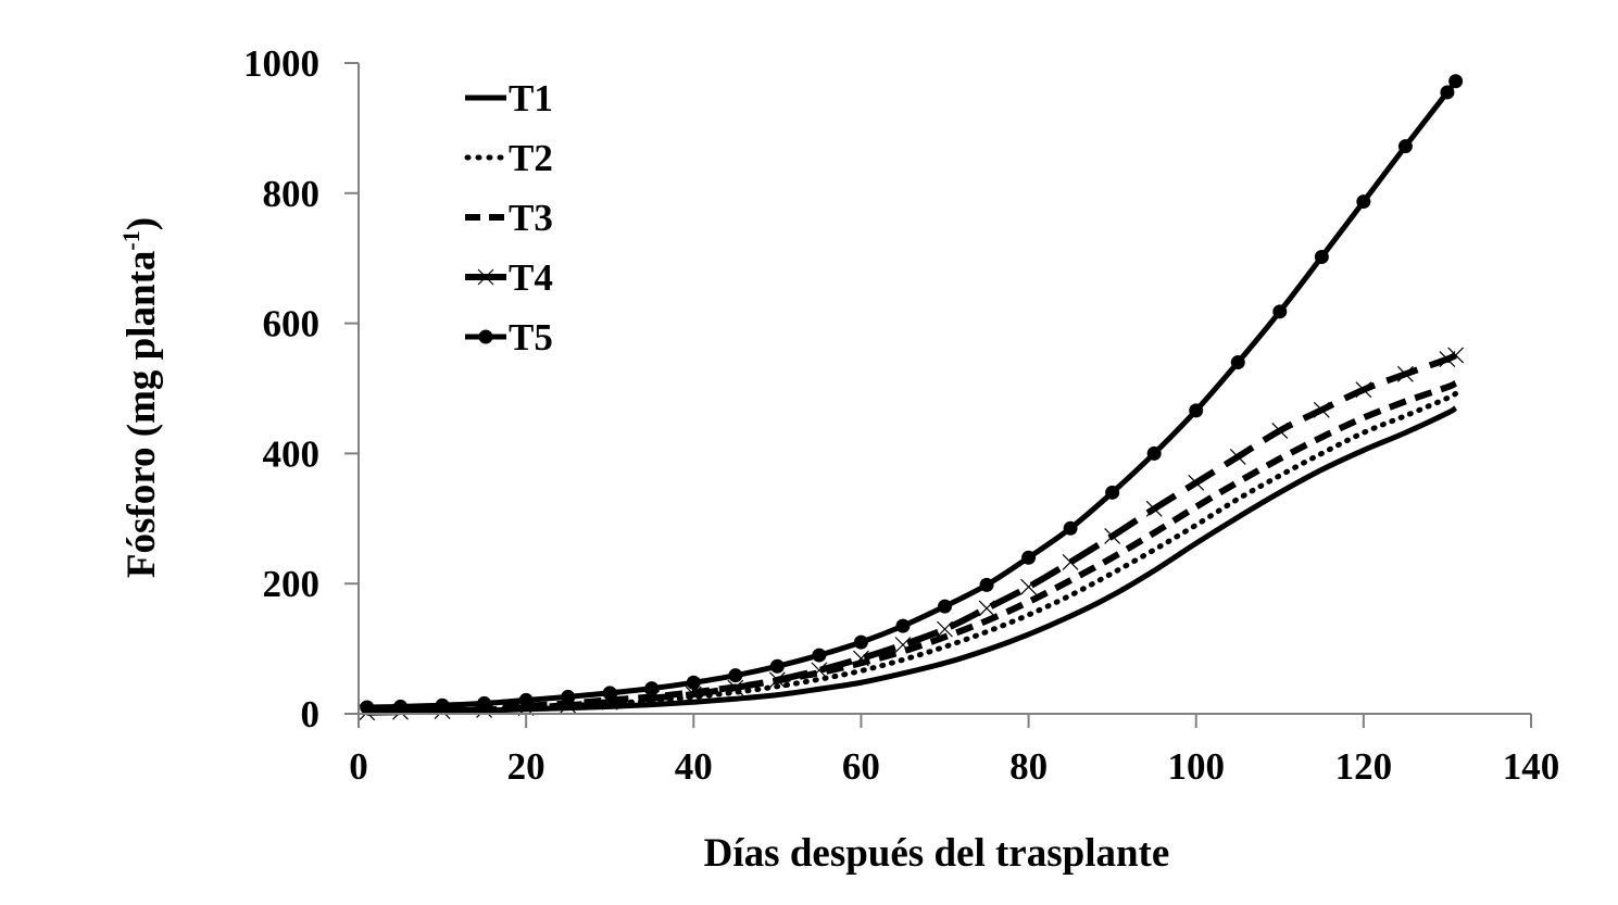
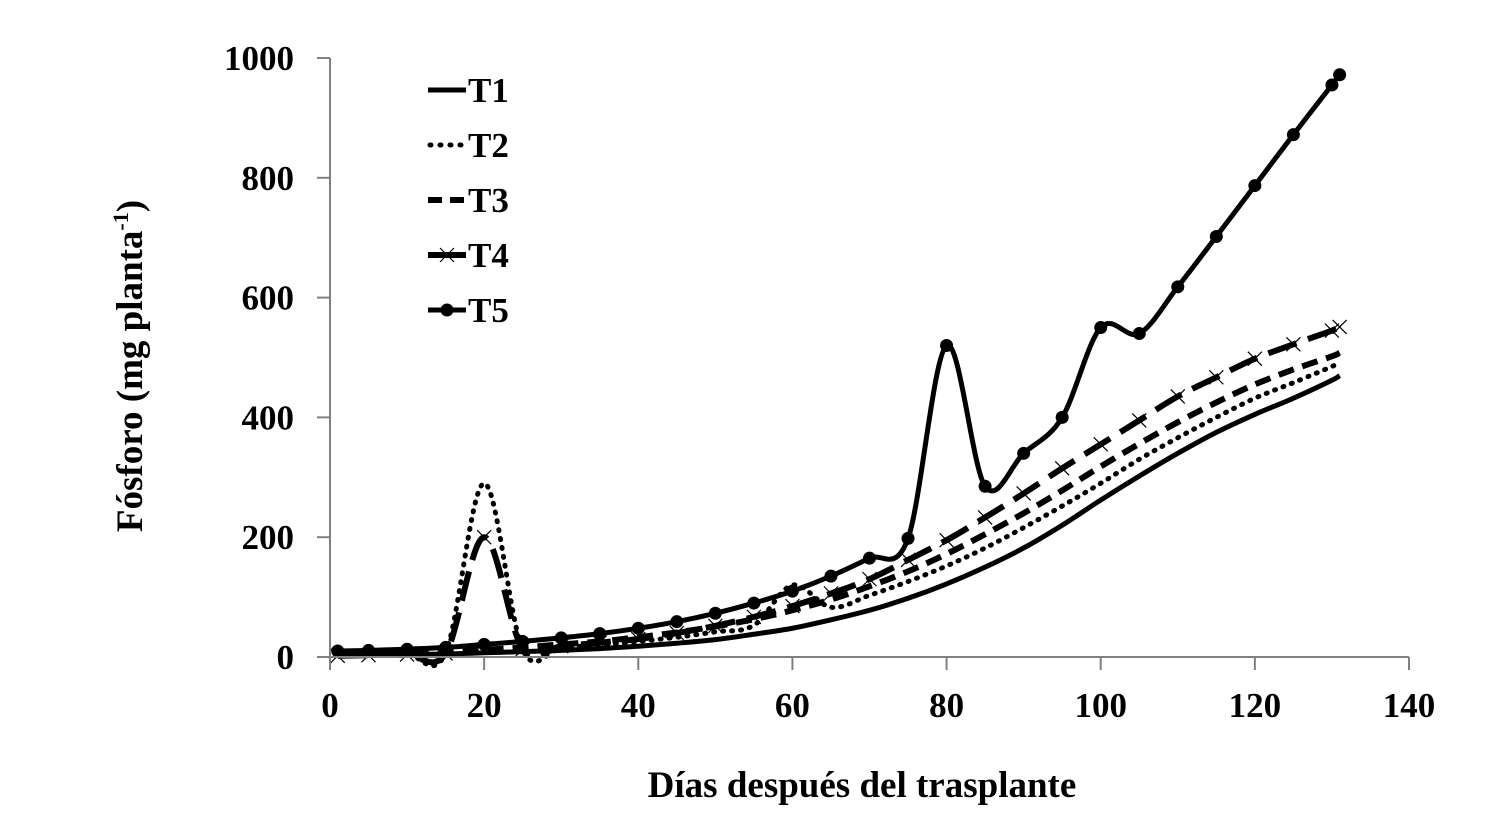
T2/20: 10 -> 290
T4/20: 10 -> 200
T2/60: 70 -> 120
T5/80: 240 -> 520
T5/100: 470 -> 550
